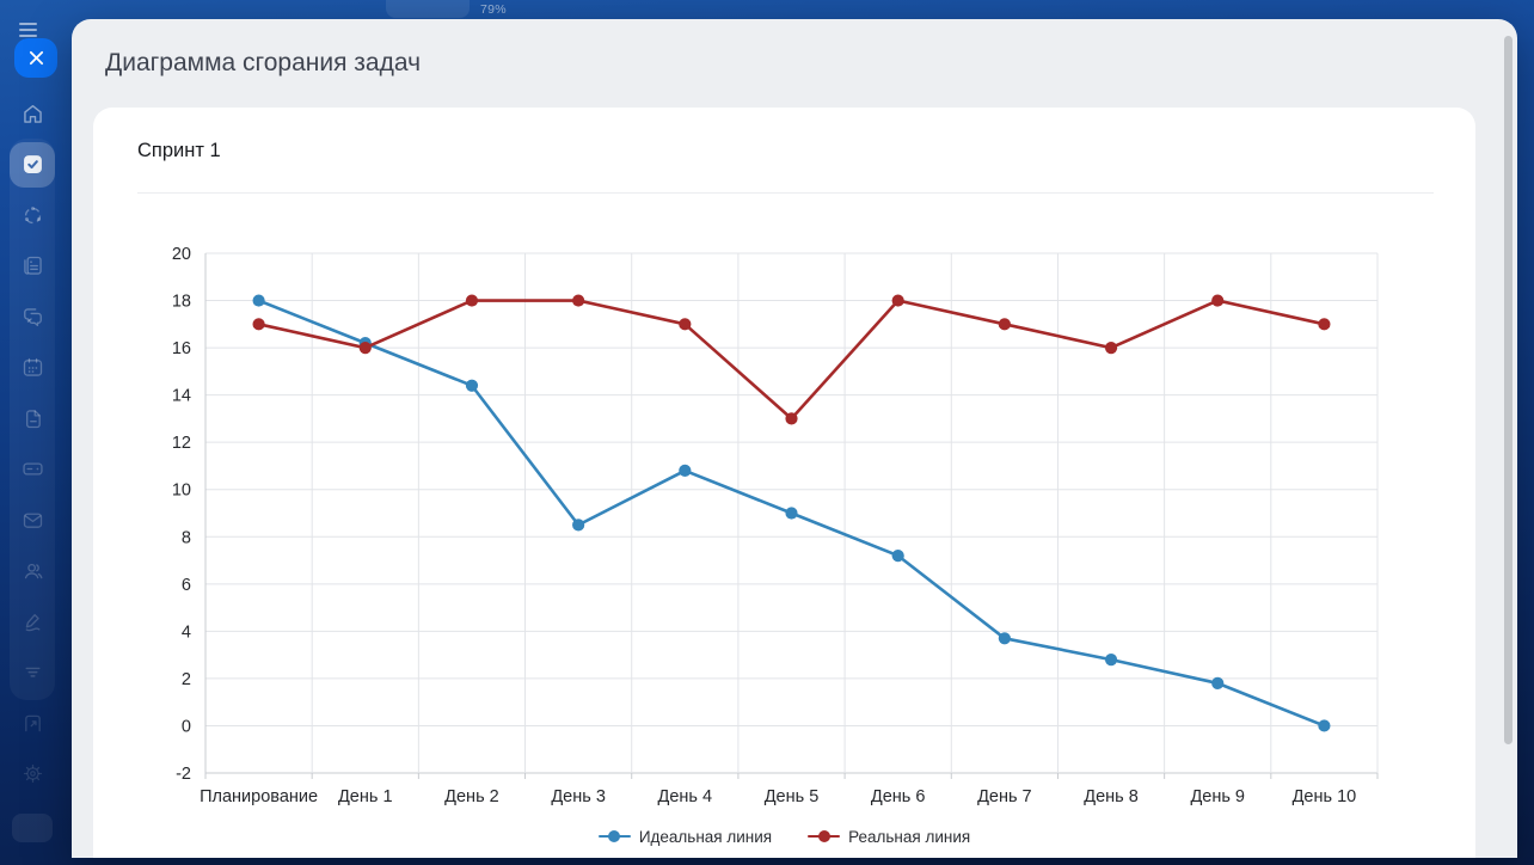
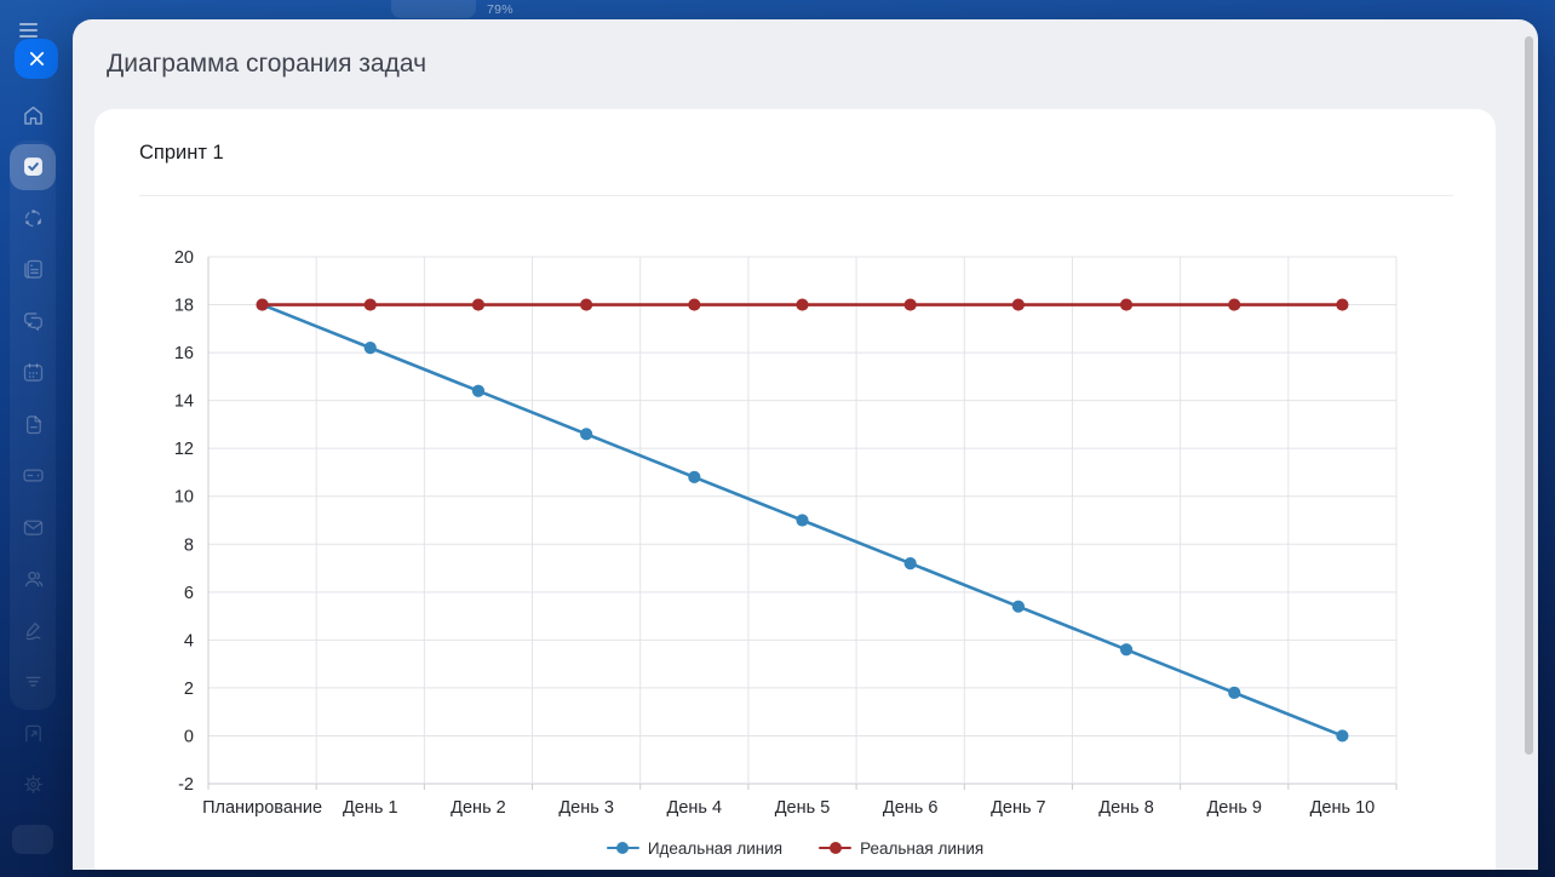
Реальная линия/Планирование: 17 -> 18
Реальная линия/День 1: 16 -> 18
Идеальная линия/День 3: 8.5 -> 12.6
Реальная линия/День 4: 17 -> 18
Реальная линия/День 5: 13 -> 18
Идеальная линия/День 7: 3.7 -> 5.4
Реальная линия/День 7: 17 -> 18
Идеальная линия/День 8: 2.8 -> 3.6
Реальная линия/День 8: 16 -> 18
Реальная линия/День 10: 17 -> 18
